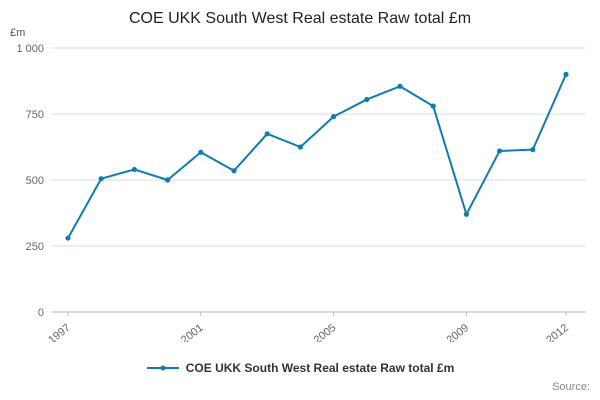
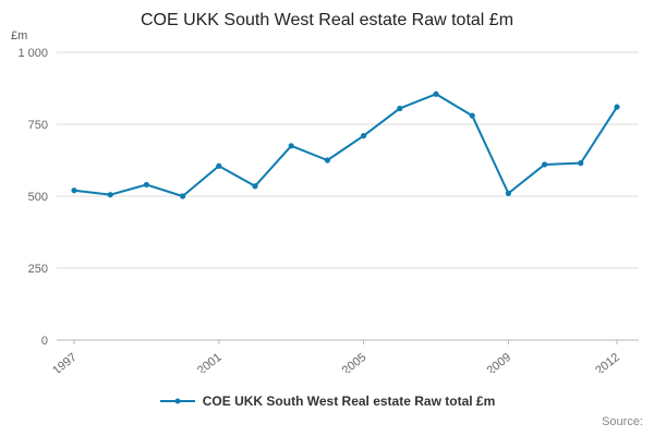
1997: 280 -> 520
2005: 740 -> 710
2009: 370 -> 510
2012: 900 -> 810
